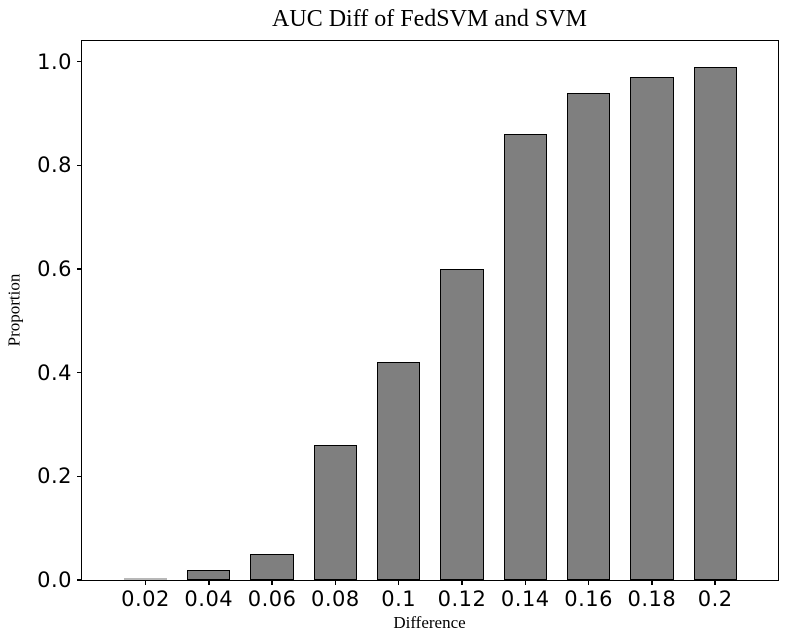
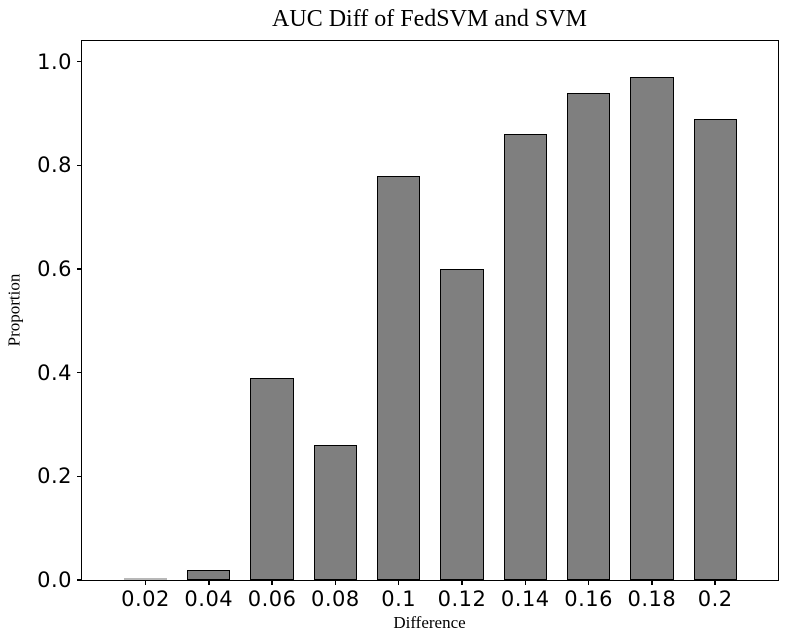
0.06: 0.05 -> 0.39
0.1: 0.42 -> 0.78
0.2: 0.99 -> 0.89
